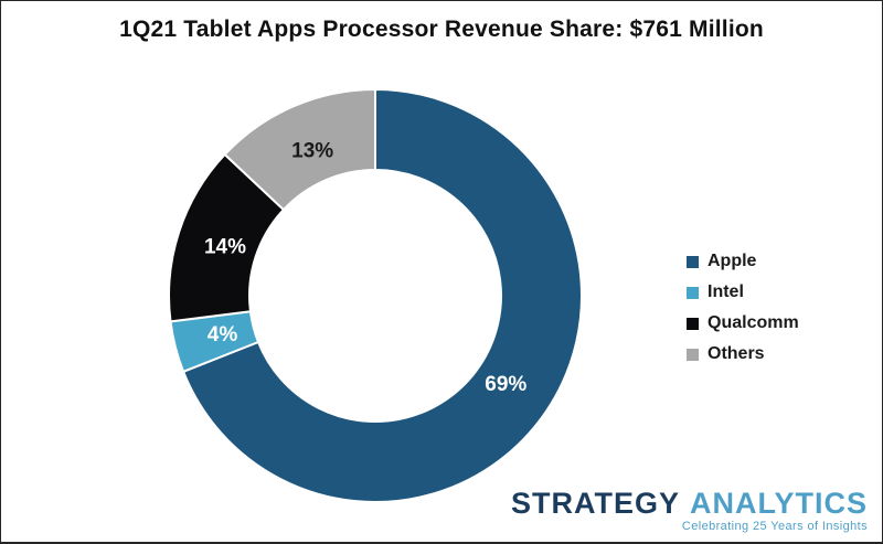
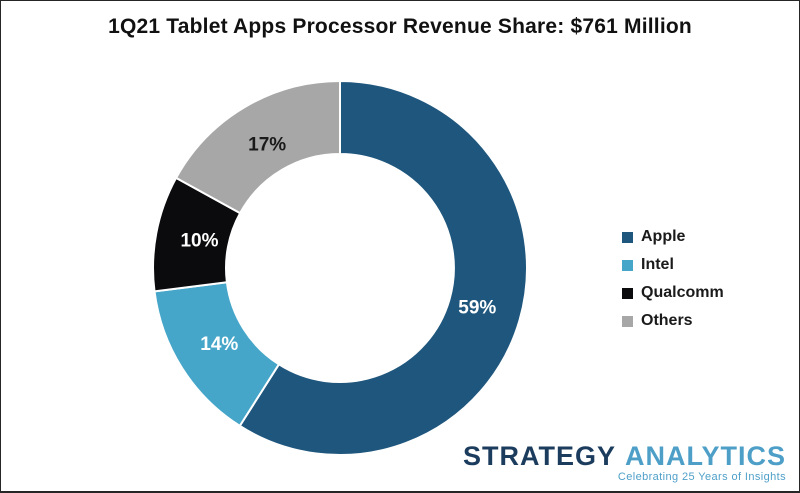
Apple: 69% -> 59%
Intel: 4% -> 14%
Qualcomm: 14% -> 10%
Others: 13% -> 17%
